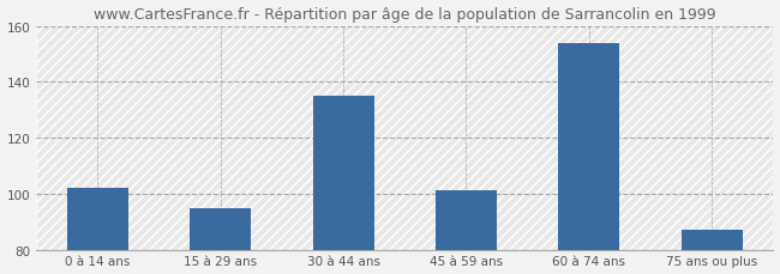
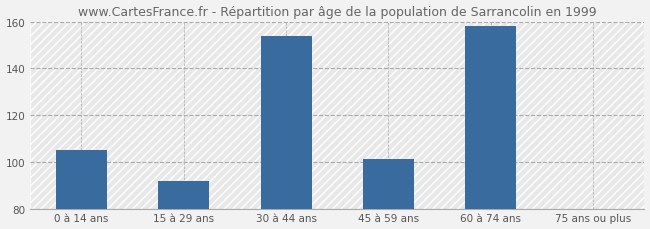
0 à 14 ans: 102 -> 105
15 à 29 ans: 95 -> 92
30 à 44 ans: 135 -> 154
60 à 74 ans: 154 -> 158
75 ans ou plus: 87 -> 80
